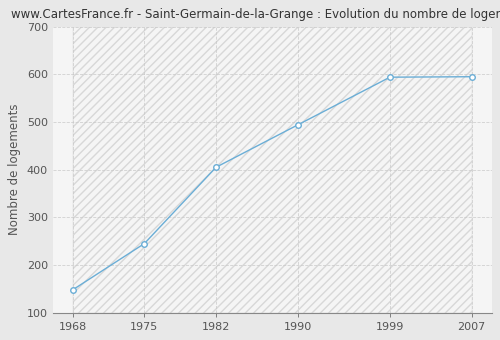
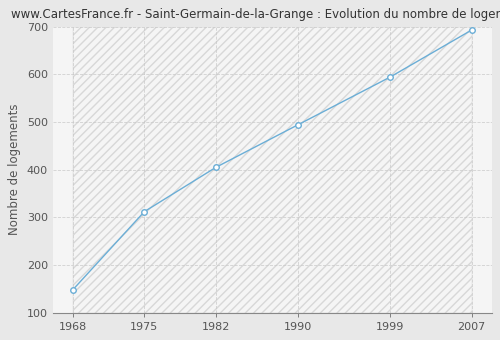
1975: 245 -> 312
2007: 595 -> 693
